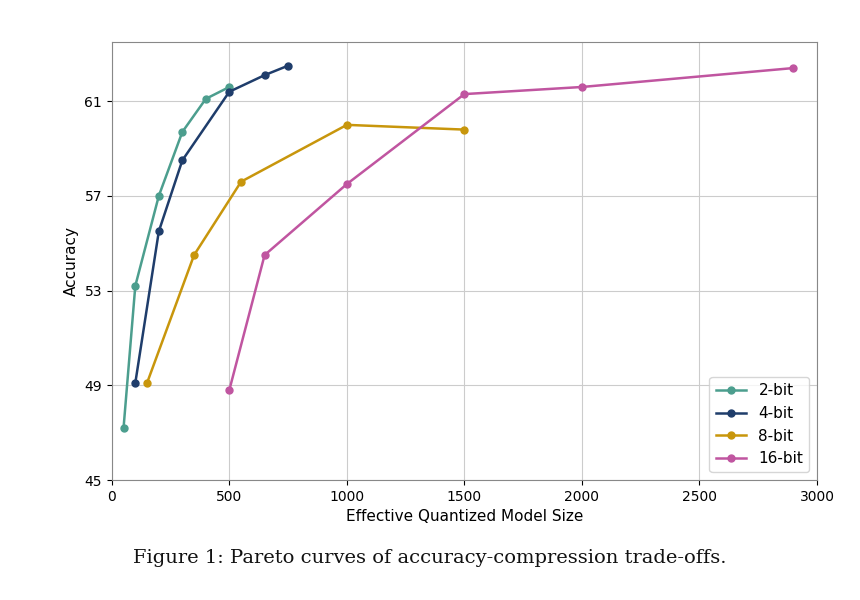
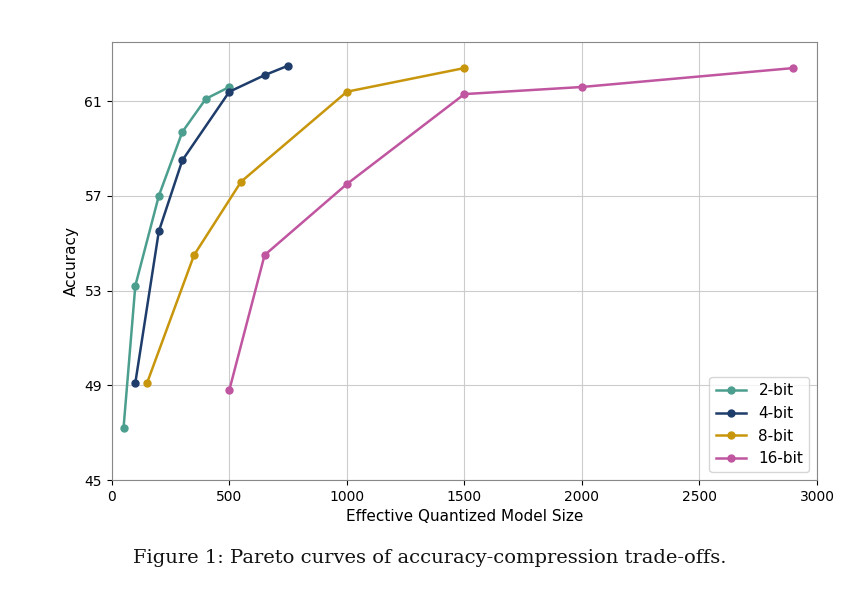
8-bit/1000: 60.0 -> 61.4
8-bit/1500: 59.8 -> 62.4
